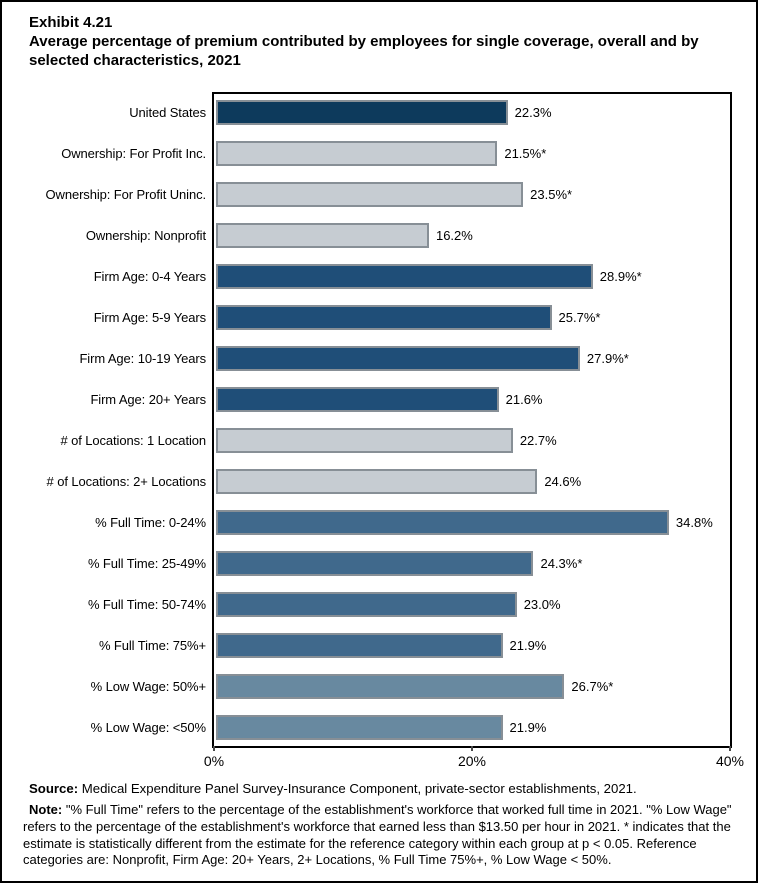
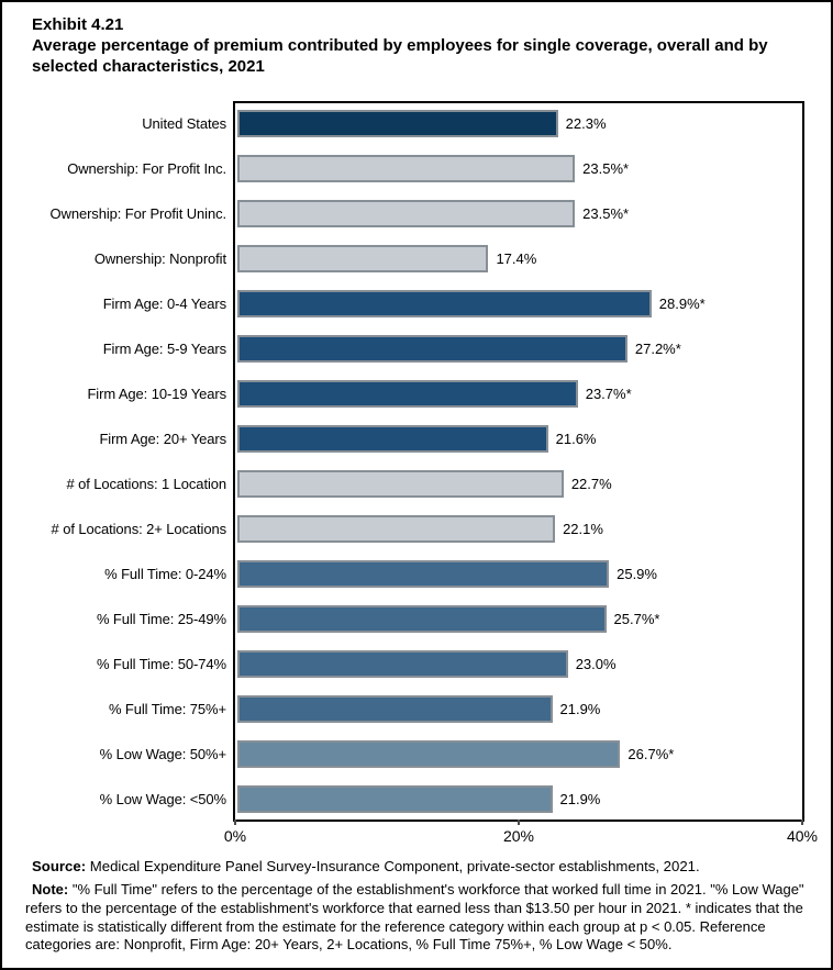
Ownership: For Profit Inc.: 21.5 -> 23.5
Ownership: Nonprofit: 16.2% -> 17.4%
Firm Age: 5-9 Years: 25.7 -> 27.2
Firm Age: 10-19 Years: 27.9 -> 23.7
# of Locations: 2+ Locations: 24.6% -> 22.1%
% Full Time: 0-24%: 34.8% -> 25.9%
% Full Time: 25-49%: 24.3 -> 25.7
